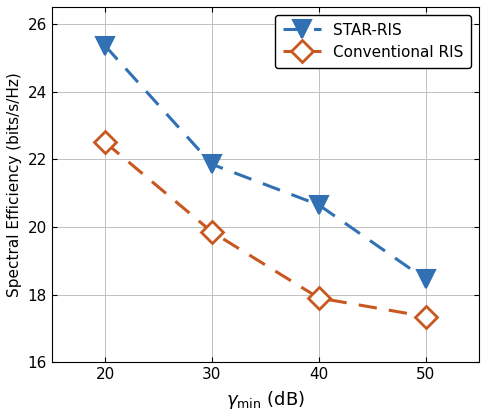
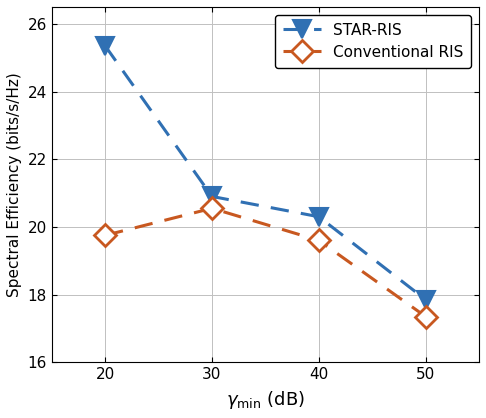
Conventional RIS/20: 22.50 -> 19.75
STAR-RIS/30: 21.85 -> 20.90
Conventional RIS/30: 19.85 -> 20.55
STAR-RIS/40: 20.65 -> 20.30
Conventional RIS/40: 17.90 -> 19.60
STAR-RIS/50: 18.45 -> 17.85
